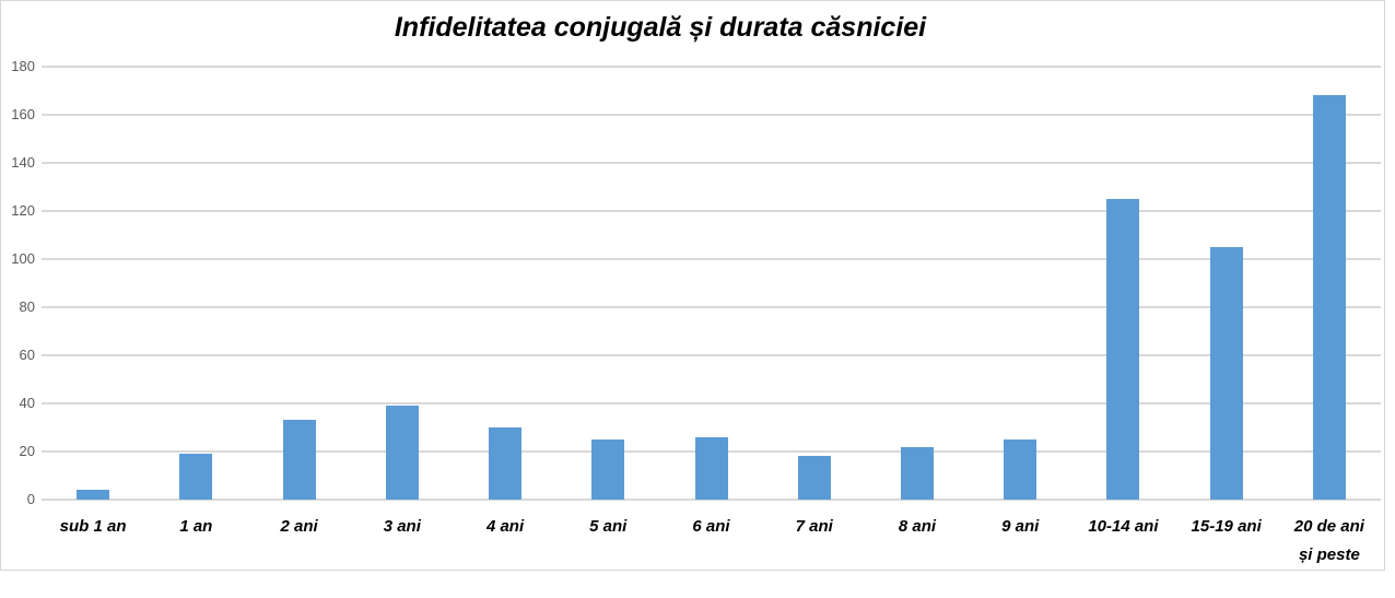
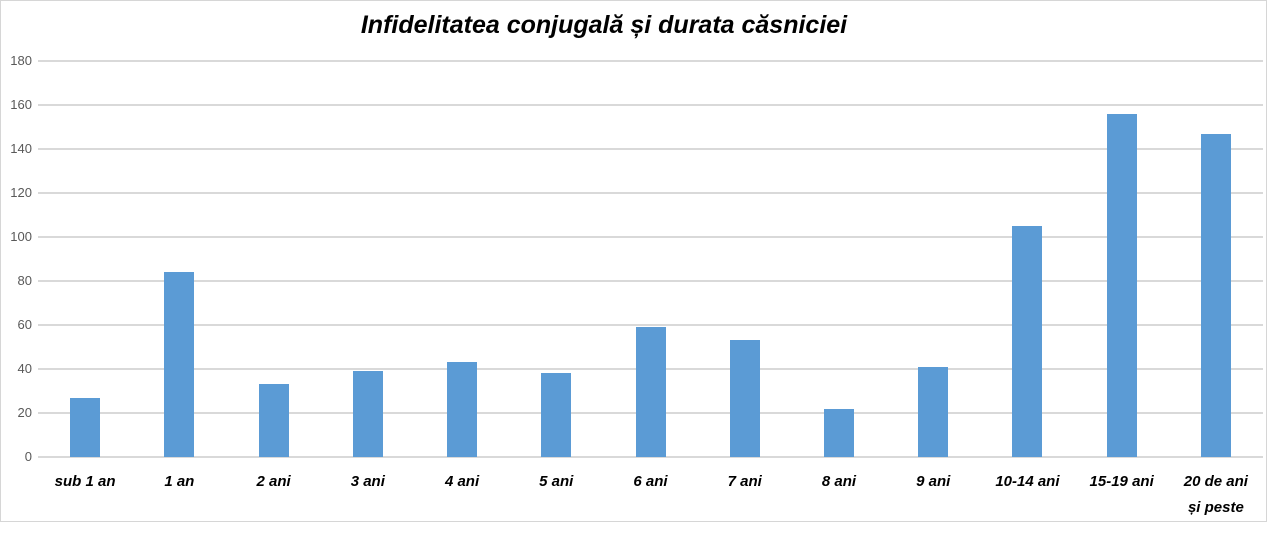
sub 1 an: 4 -> 27
1 an: 19 -> 84
4 ani: 30 -> 43
5 ani: 25 -> 38
6 ani: 26 -> 59
7 ani: 18 -> 53
9 ani: 25 -> 41
10-14 ani: 125 -> 105
15-19 ani: 105 -> 156
20 de ani și peste: 168 -> 147
